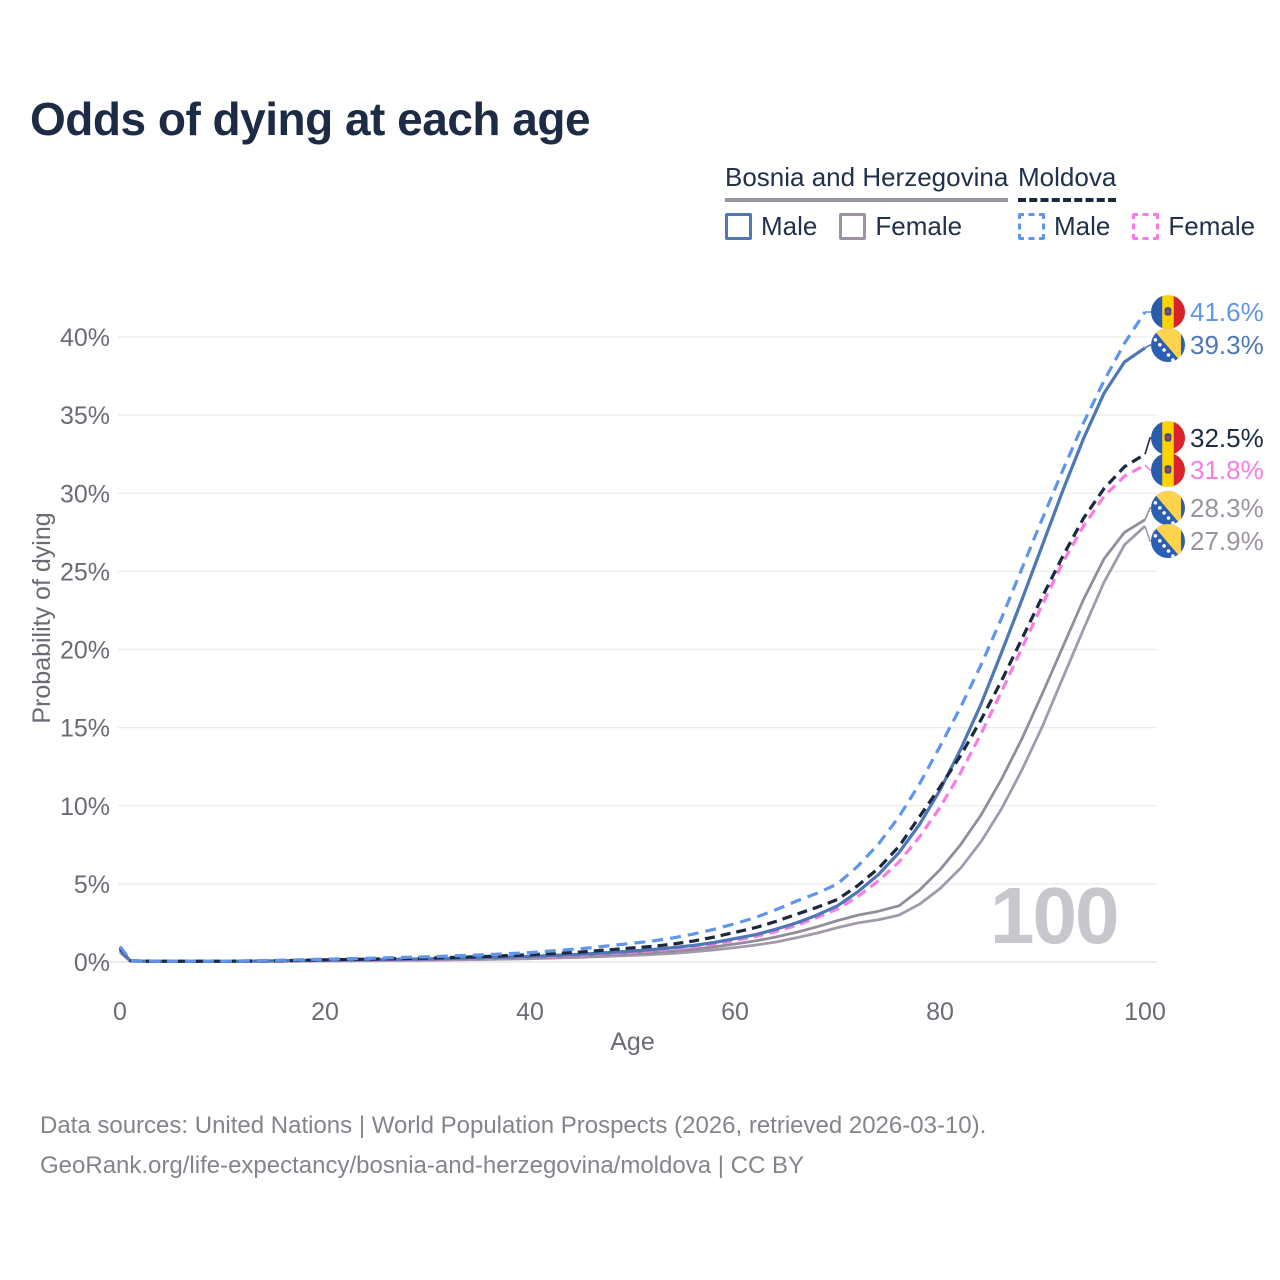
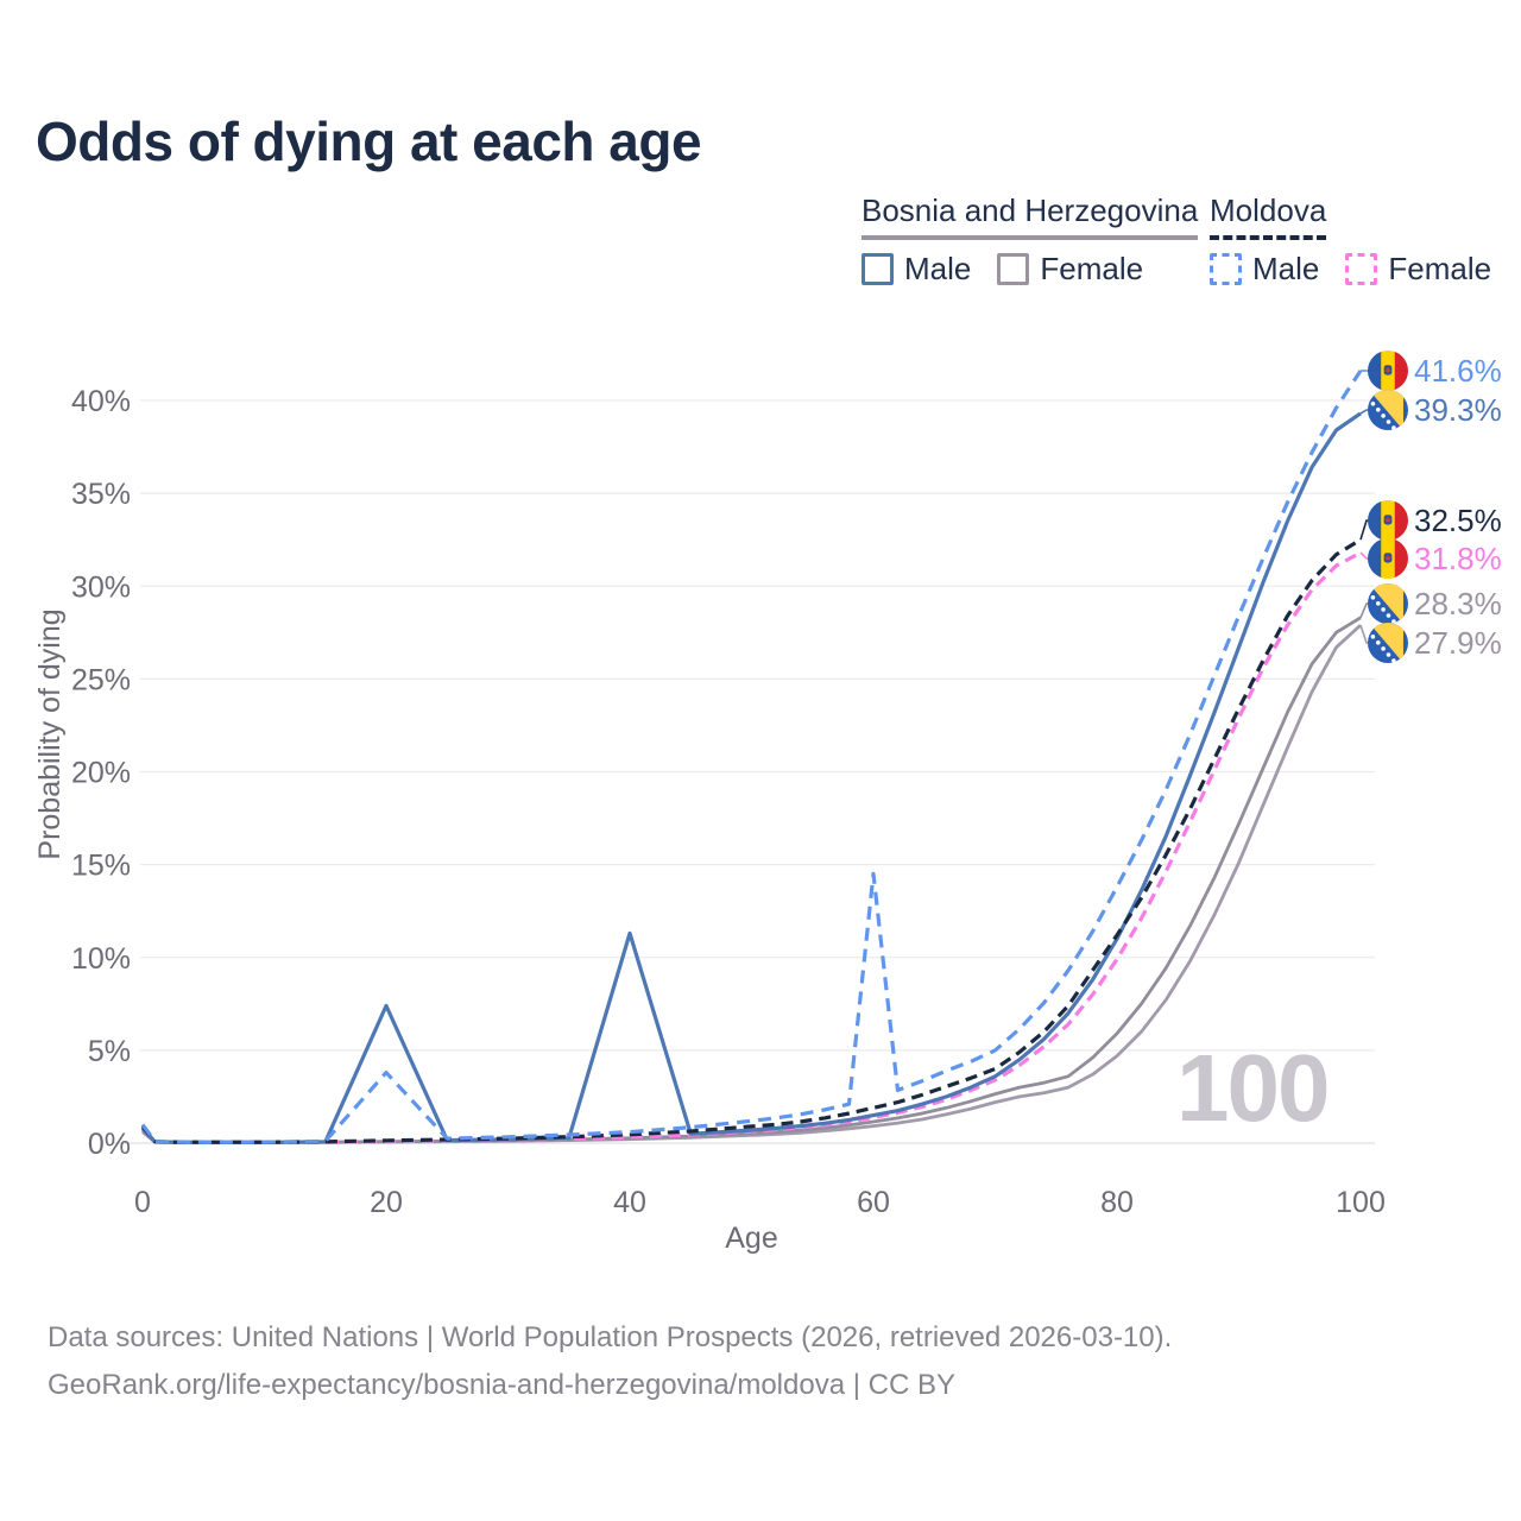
Moldova Male/20: 0.2% -> 3.8%
Bosnia and Herzegovina Male/20: 0.1% -> 7.4%
Bosnia and Herzegovina Male/40: 0.4% -> 11.3%
Moldova Male/60: 2.5% -> 14.5%
